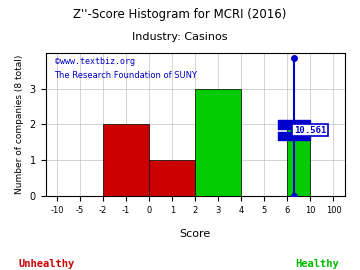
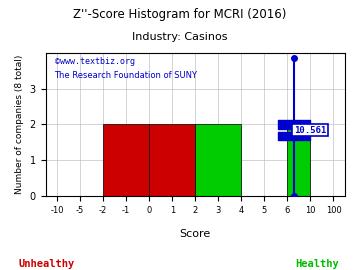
1: 1 -> 2
3: 3 -> 2
